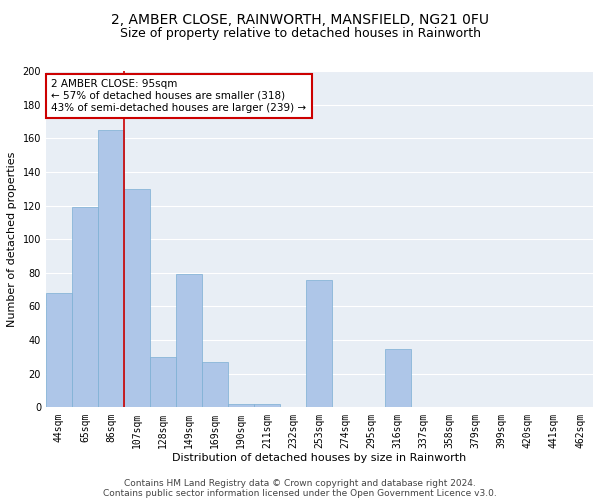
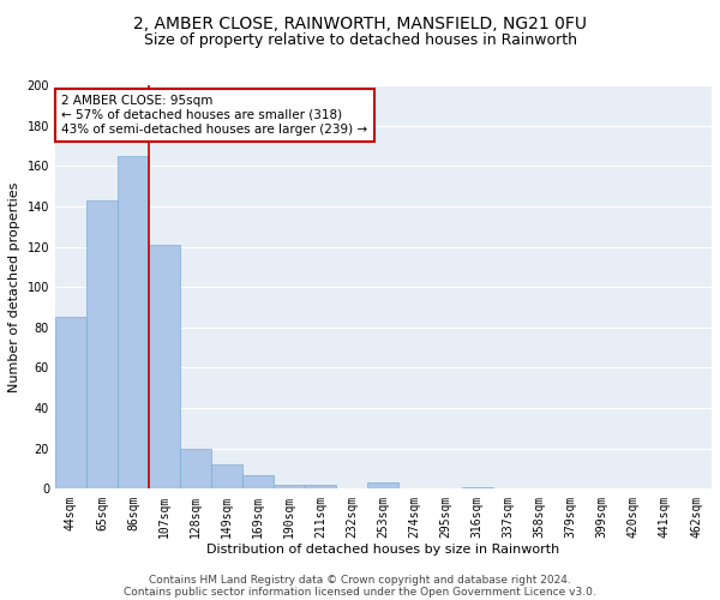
44sqm: 68 -> 85
65sqm: 119 -> 143
107sqm: 130 -> 121
128sqm: 30 -> 20
149sqm: 79 -> 12
169sqm: 27 -> 7
253sqm: 76 -> 3
316sqm: 35 -> 1
